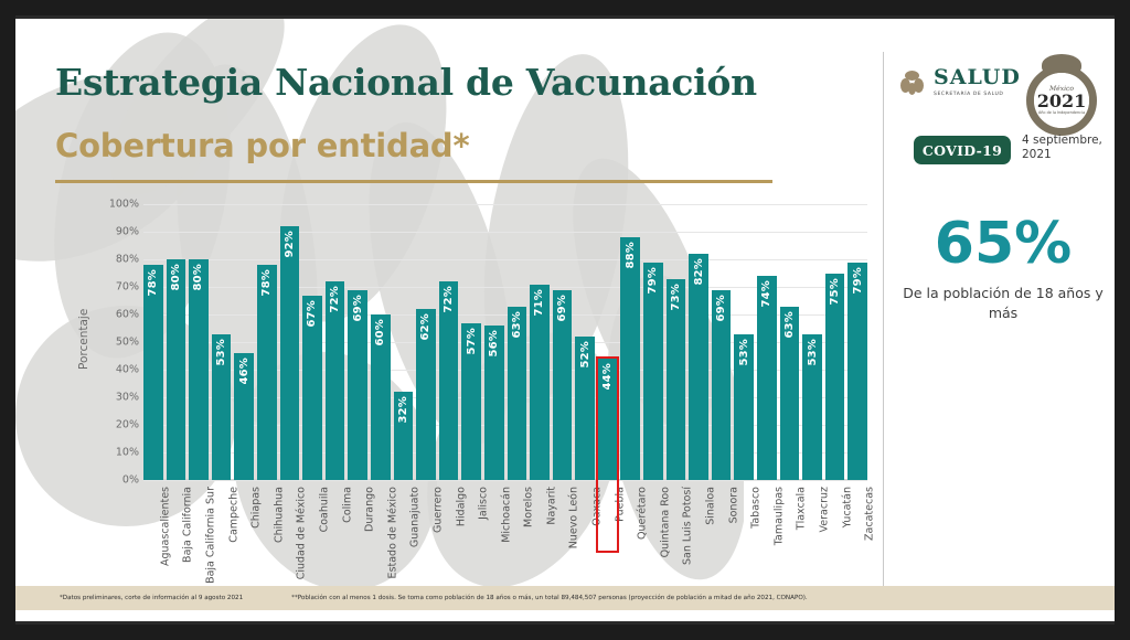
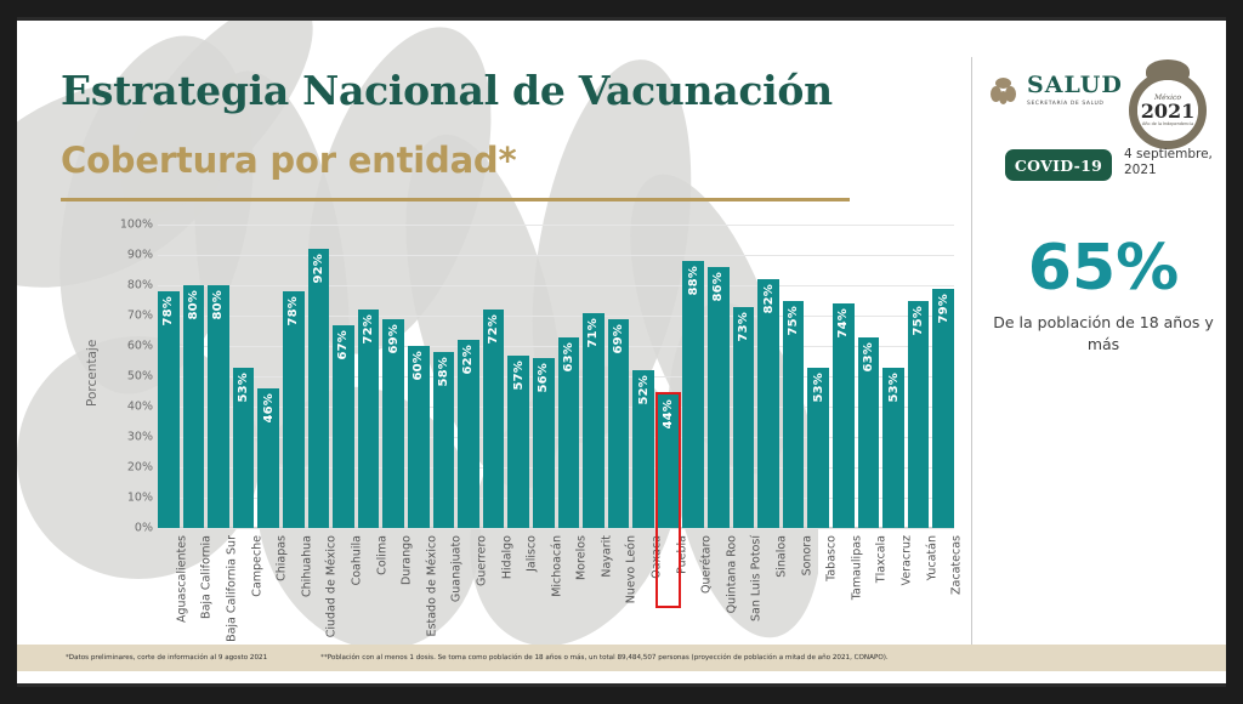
Guanajuato: 32% -> 58%
Quintana Roo: 79% -> 86%
Sonora: 69% -> 75%
